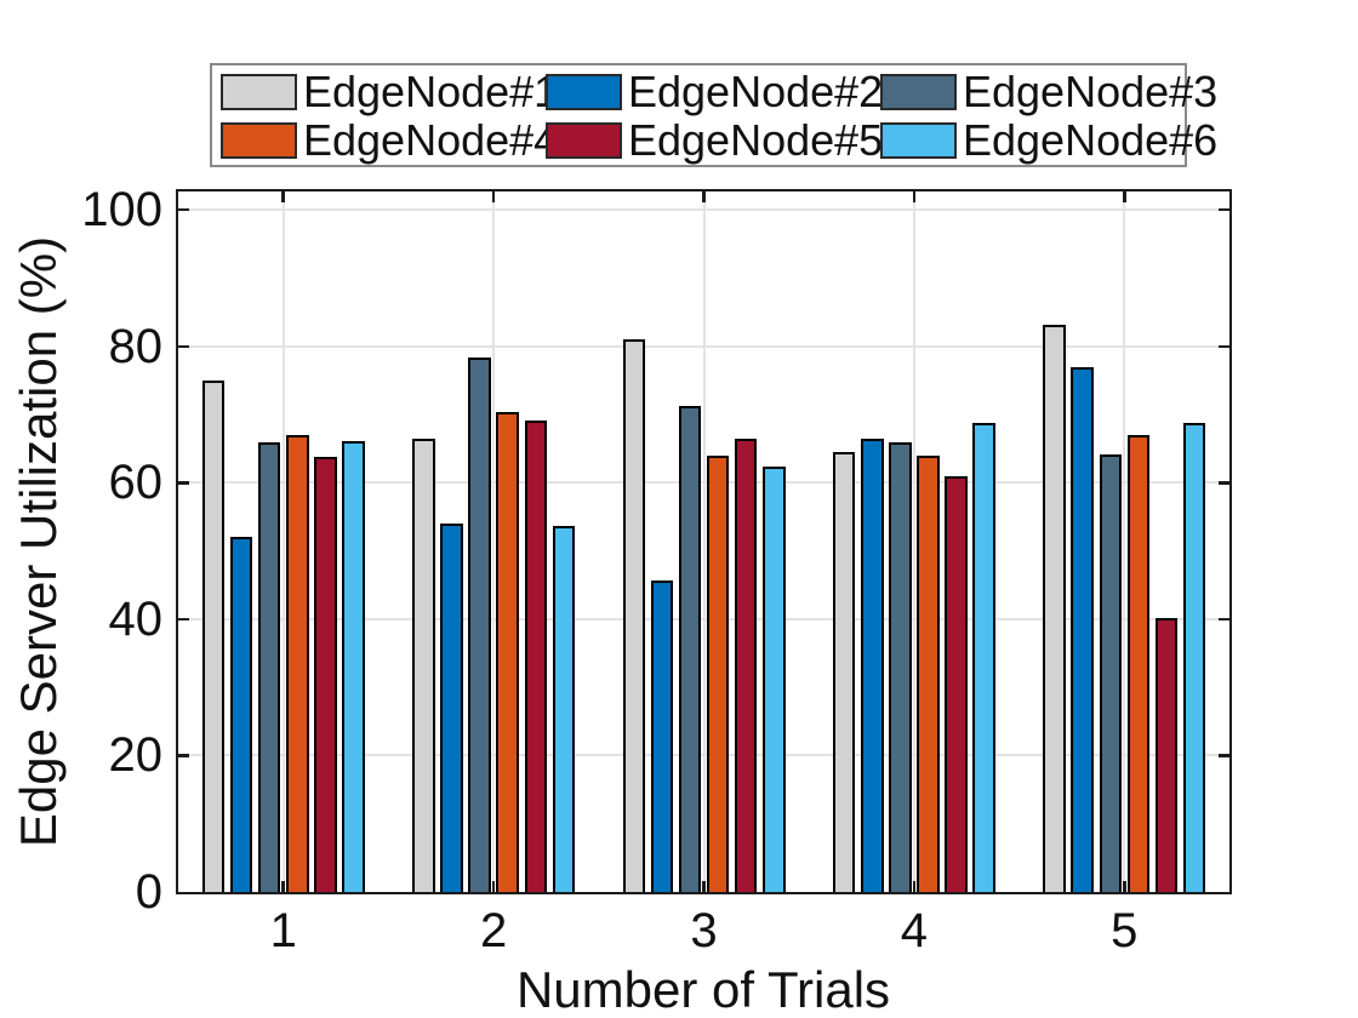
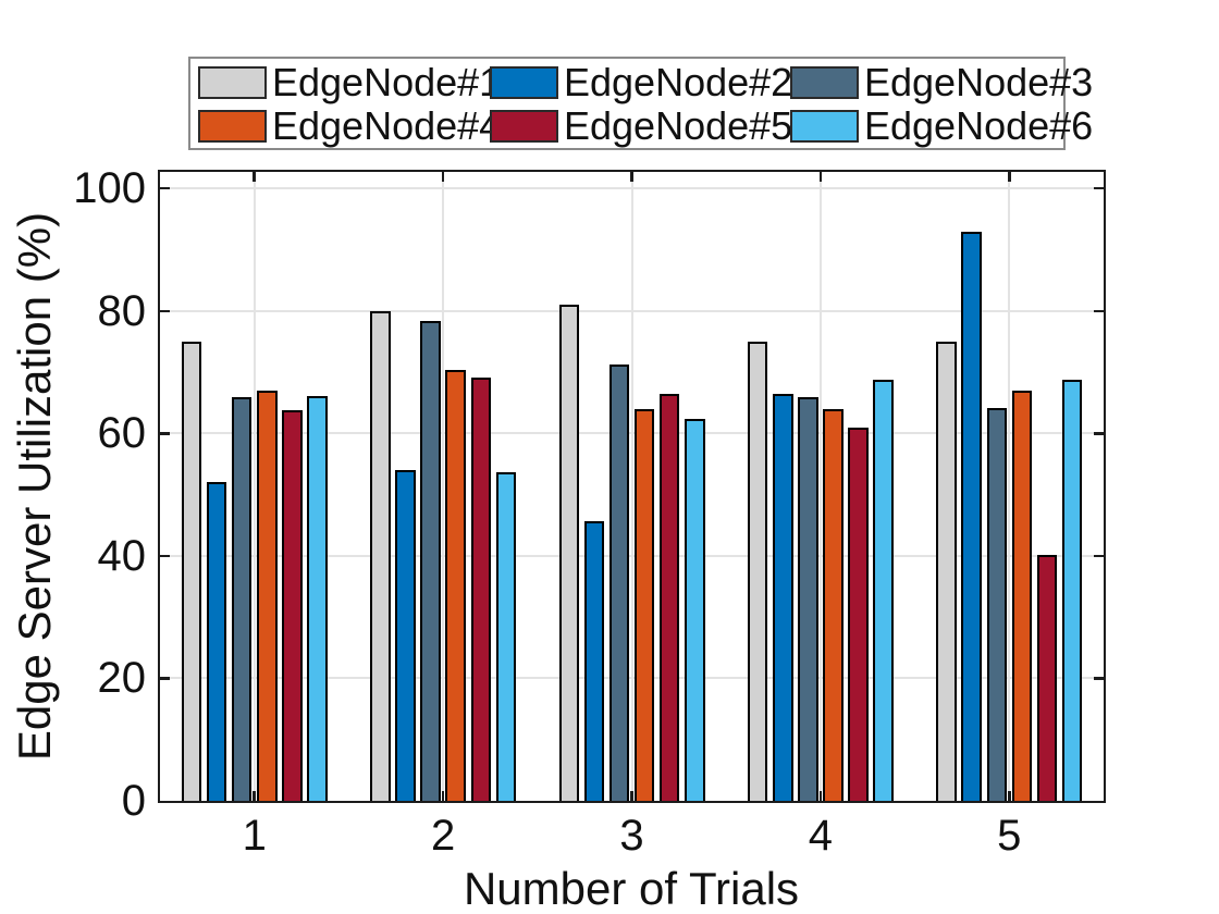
EdgeNode#1/2: 66 -> 80
EdgeNode#1/4: 64 -> 75
EdgeNode#1/5: 83 -> 75
EdgeNode#2/5: 77 -> 93
